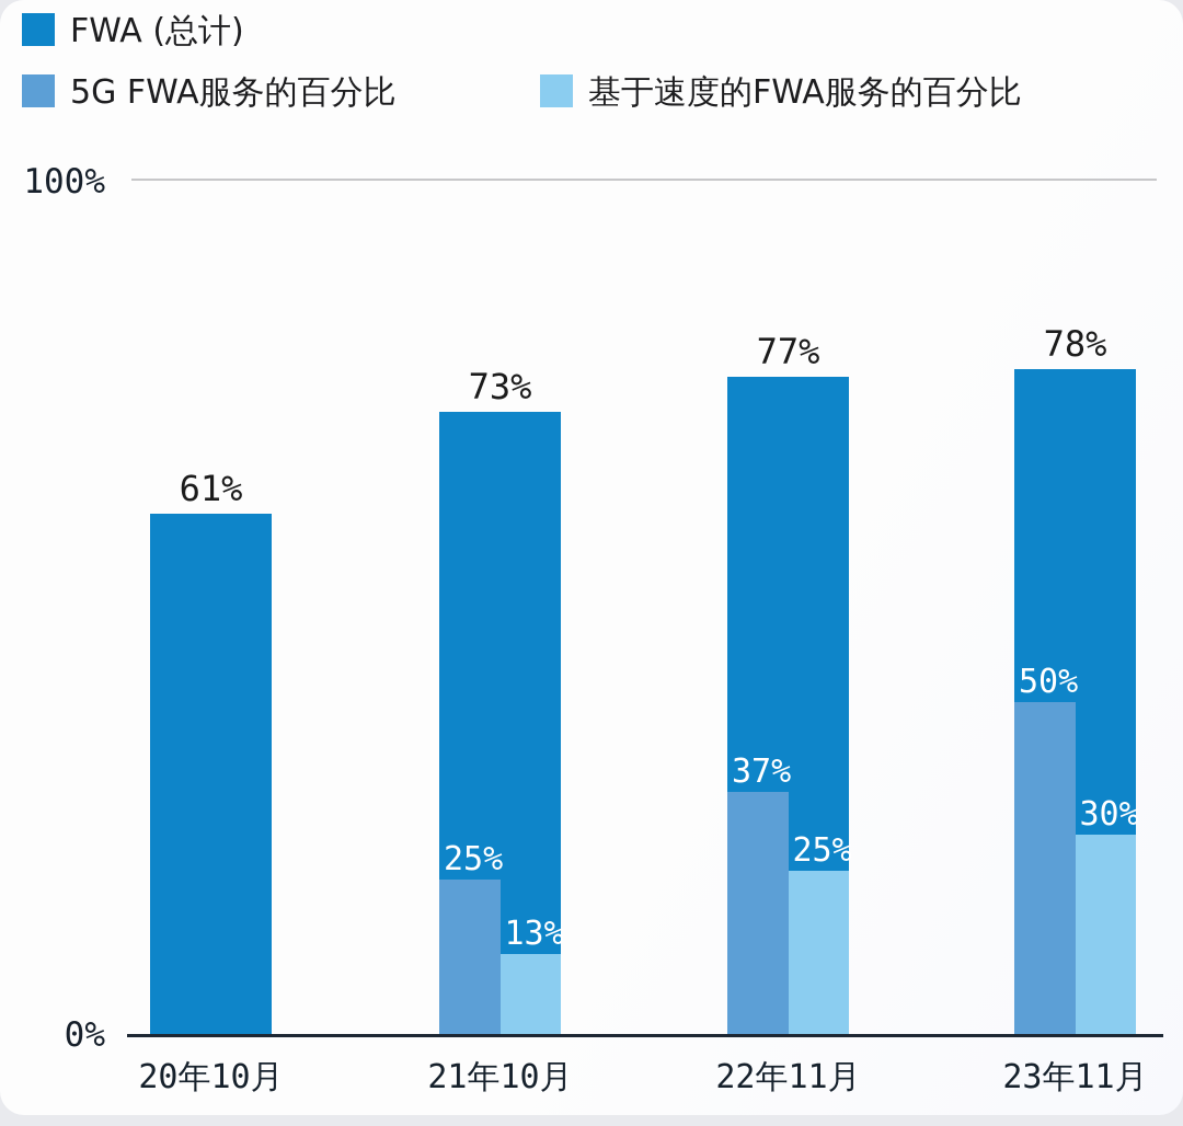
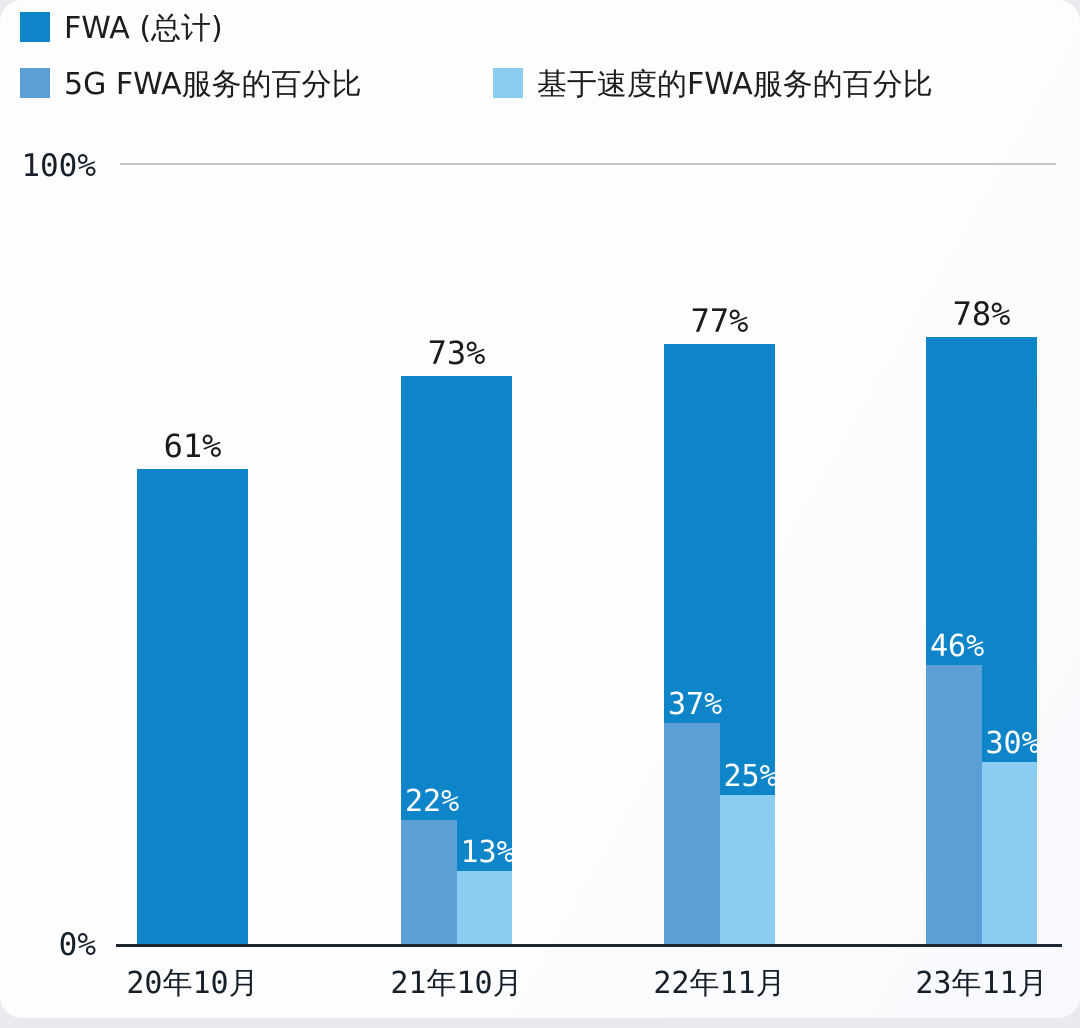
5G FWA服务的百分比/21年10月: 25% -> 22%
5G FWA服务的百分比/23年11月: 50% -> 46%
